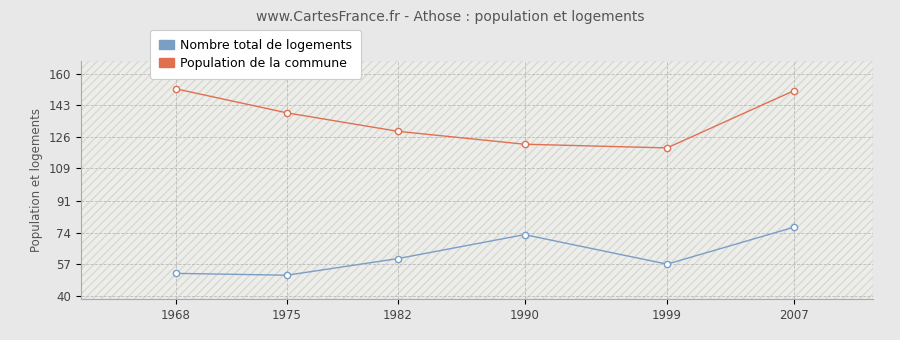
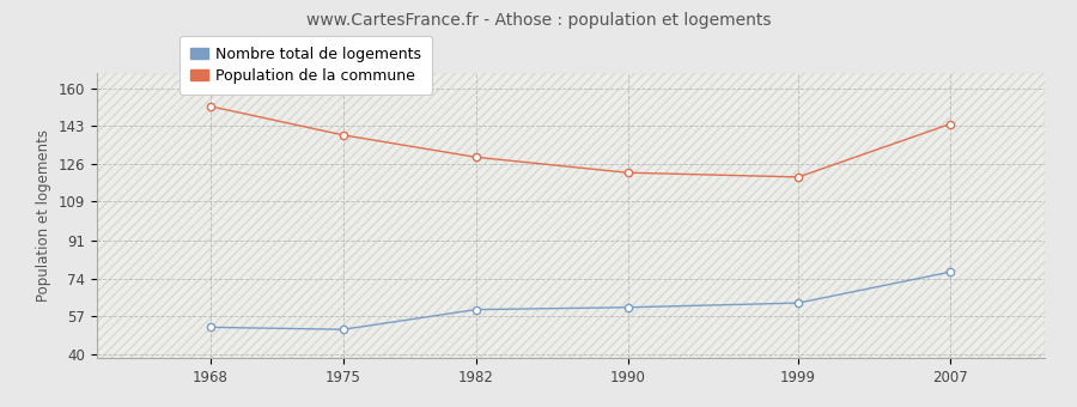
Nombre total de logements/1990: 73 -> 61
Nombre total de logements/1999: 57 -> 63
Population de la commune/2007: 151 -> 144
